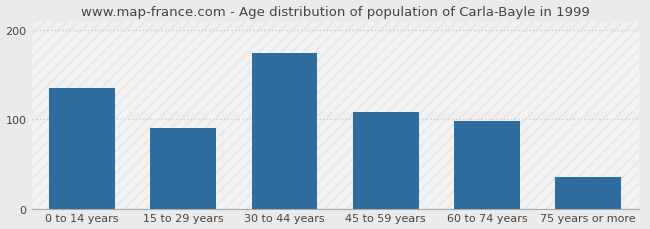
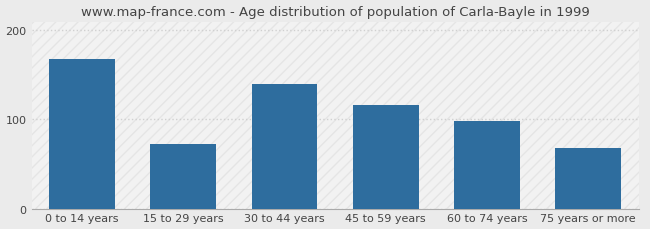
0 to 14 years: 135 -> 168
15 to 29 years: 90 -> 72
30 to 44 years: 175 -> 140
45 to 59 years: 108 -> 116
75 years or more: 35 -> 68
